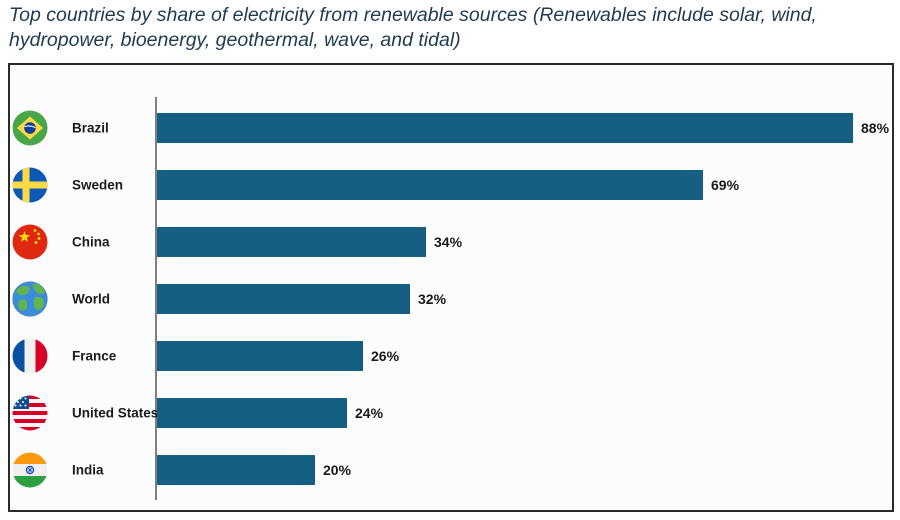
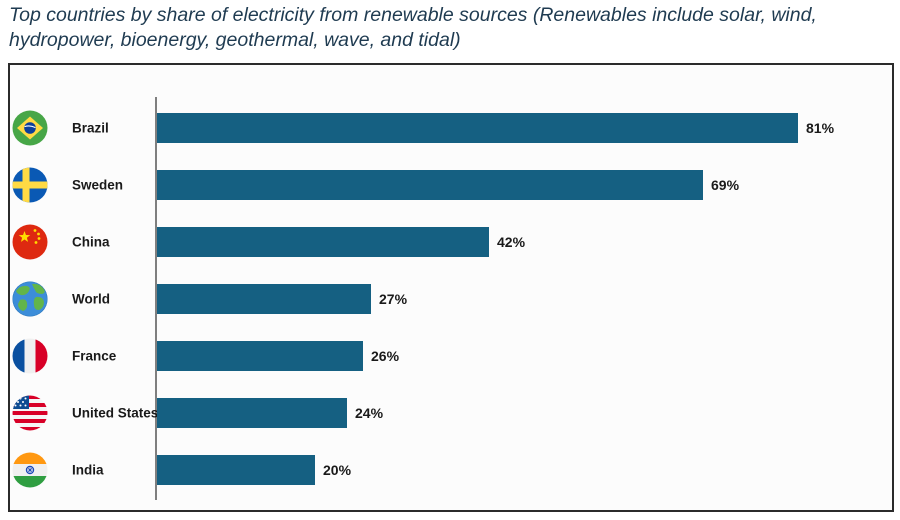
Brazil: 88% -> 81%
China: 34% -> 42%
World: 32% -> 27%
